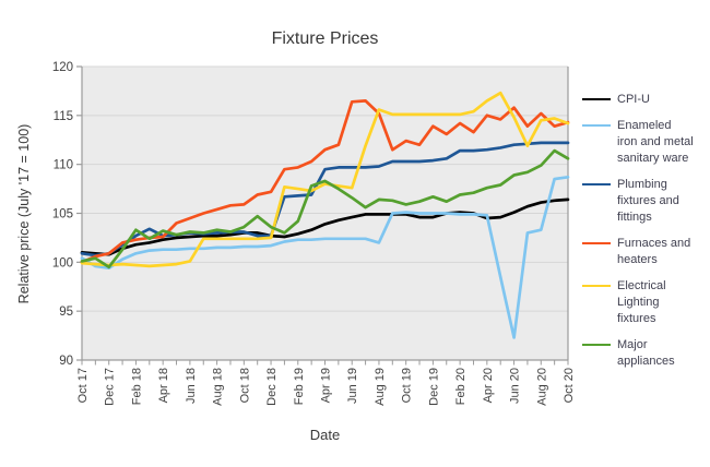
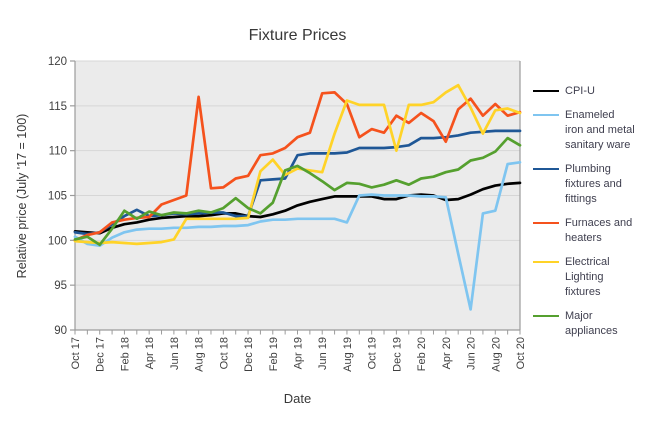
Furnaces and heaters/Aug 18: 105 -> 116
Electrical Lighting fixtures/Feb 19: 108 -> 109
Electrical Lighting fixtures/Dec 19: 115 -> 110
Furnaces and heaters/Apr 20: 115 -> 111
